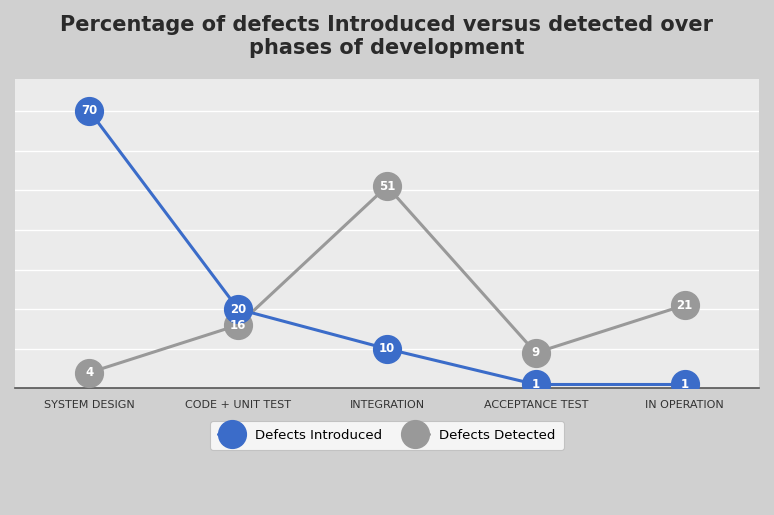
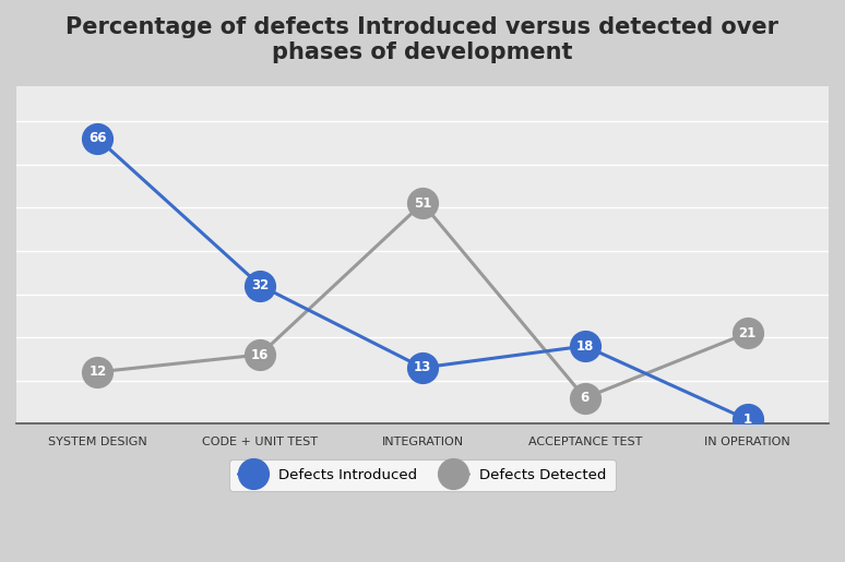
Defects Introduced/SYSTEM DESIGN: 70 -> 66
Defects Detected/SYSTEM DESIGN: 4 -> 12
Defects Introduced/CODE + UNIT TEST: 20 -> 32
Defects Introduced/INTEGRATION: 10 -> 13
Defects Introduced/ACCEPTANCE TEST: 1 -> 18
Defects Detected/ACCEPTANCE TEST: 9 -> 6
